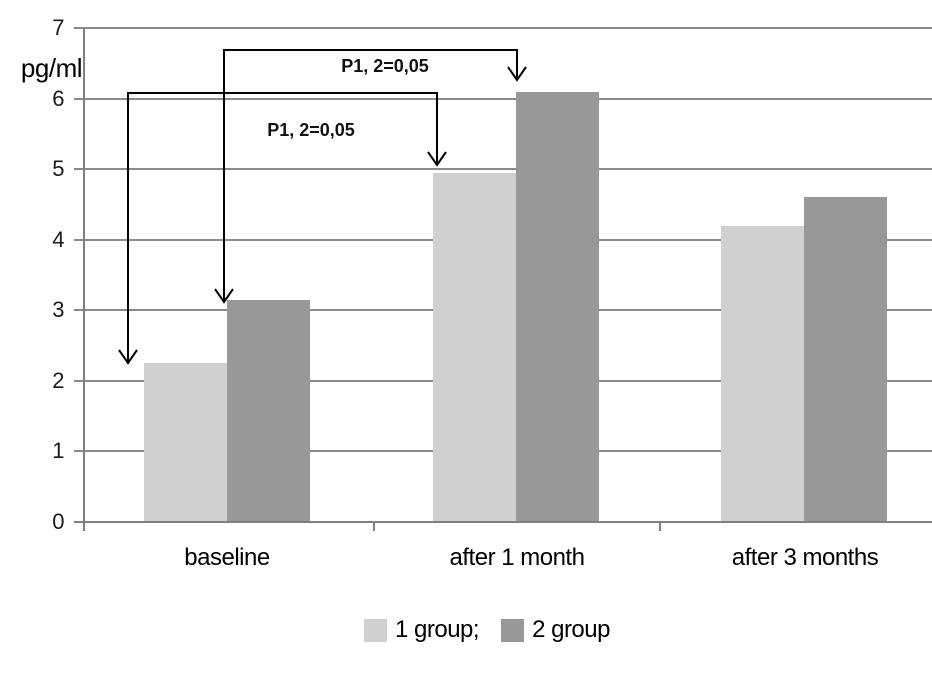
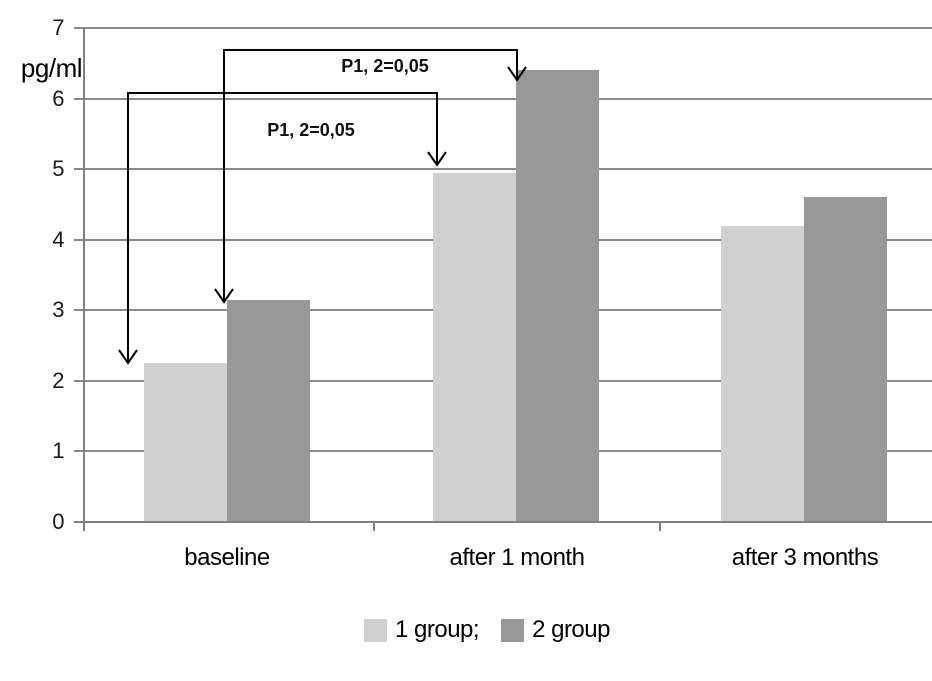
2 group/after 1 month: 6.1 -> 6.4
